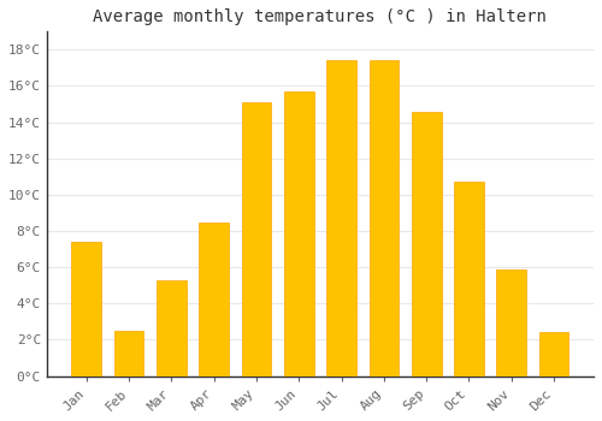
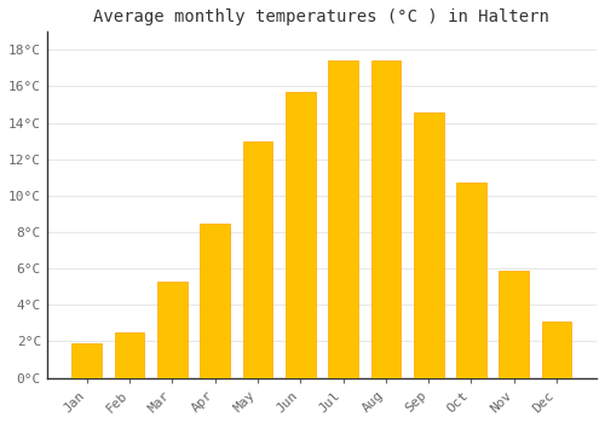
Jan: 7.4°C -> 1.9°C
May: 15.1°C -> 13.0°C
Dec: 2.4°C -> 3.1°C
